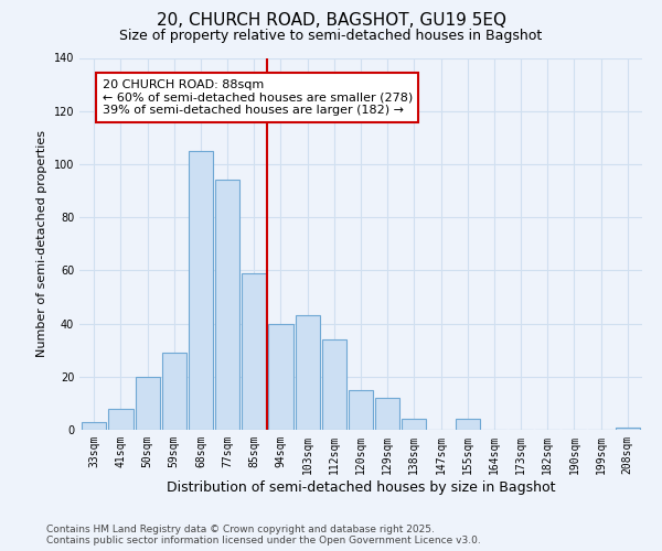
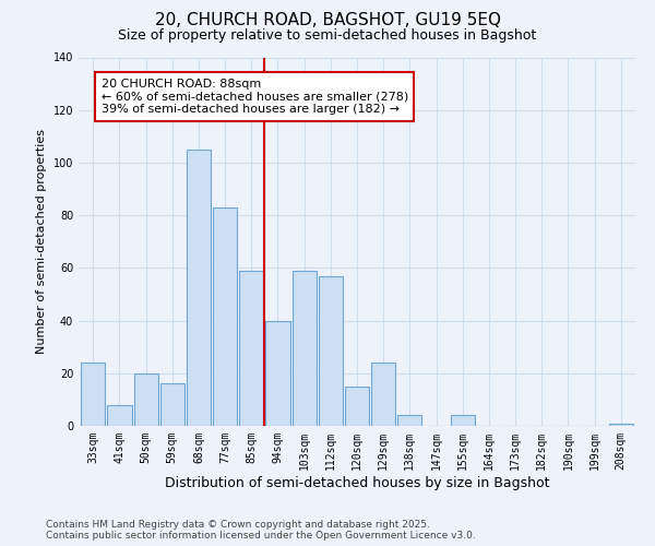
33sqm: 3 -> 24
59sqm: 29 -> 16
77sqm: 94 -> 83
103sqm: 43 -> 59
112sqm: 34 -> 57
129sqm: 12 -> 24
